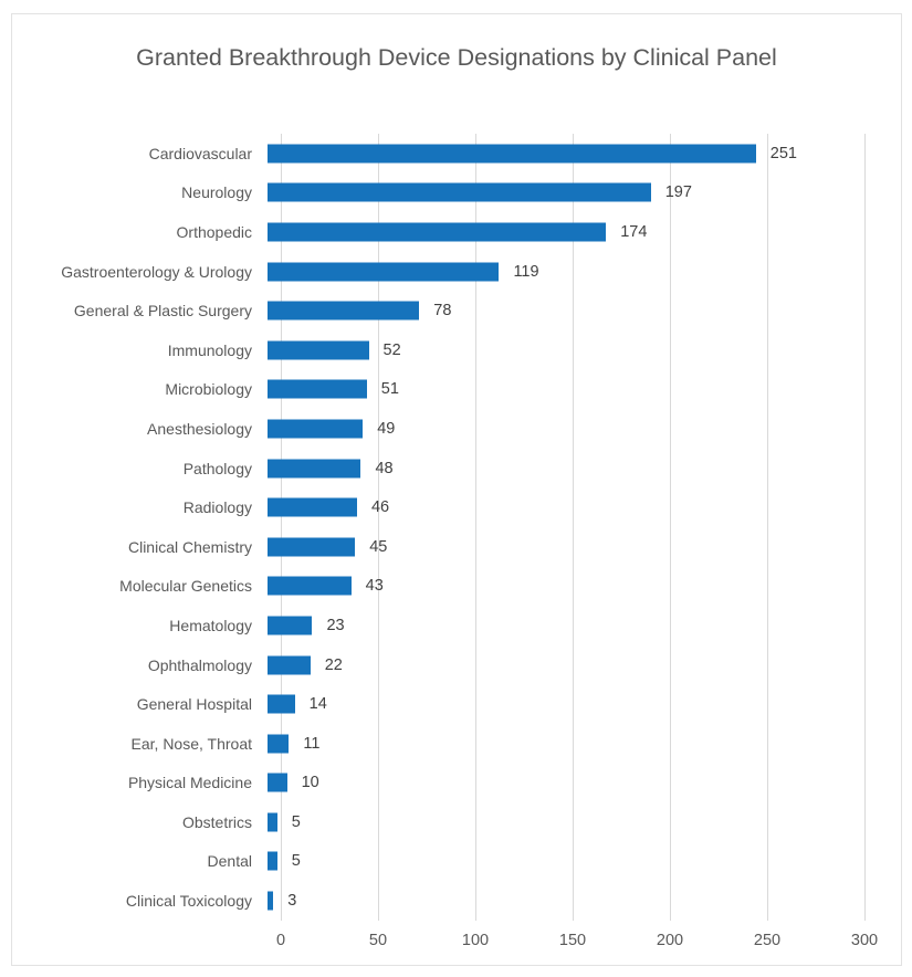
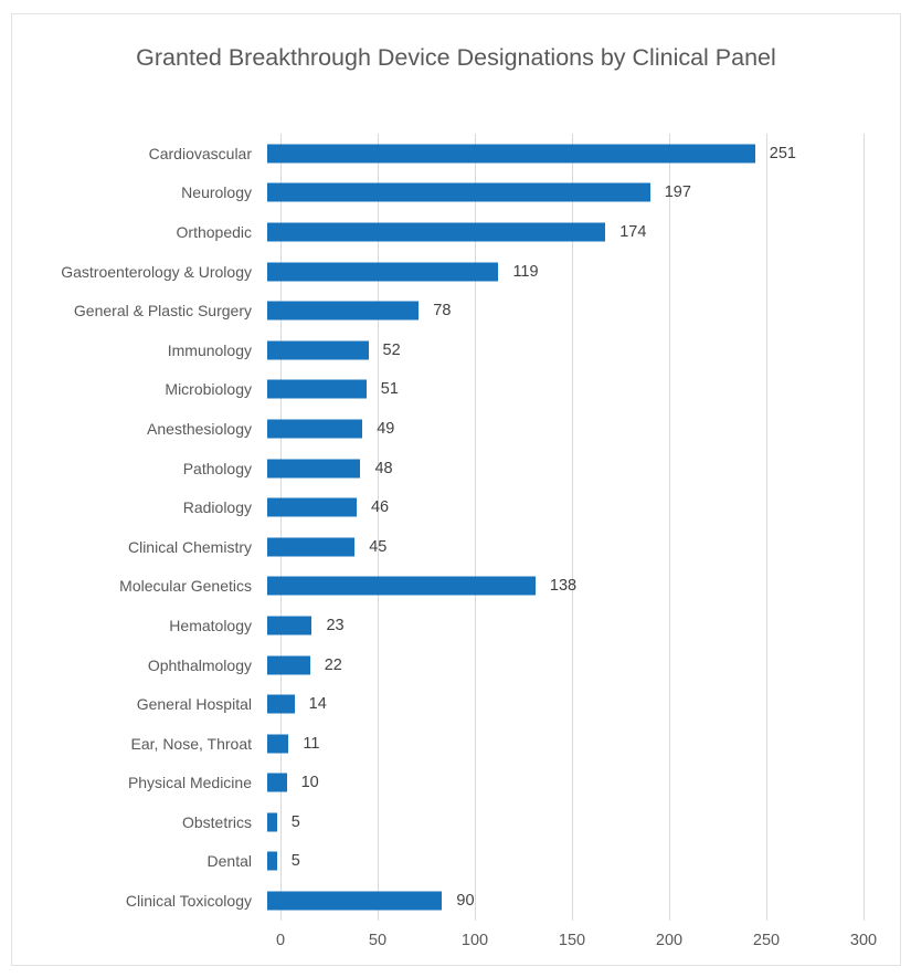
Molecular Genetics: 43 -> 138
Clinical Toxicology: 3 -> 90
